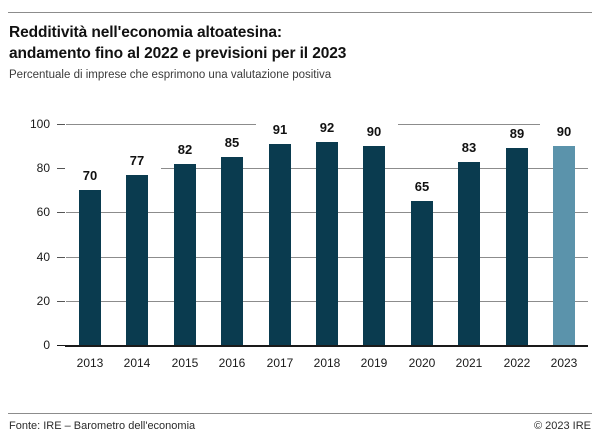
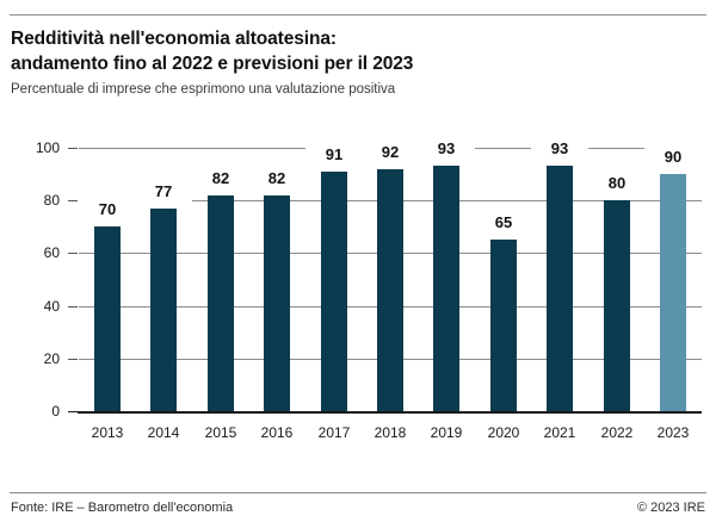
2016: 85 -> 82
2019: 90 -> 93
2021: 83 -> 93
2022: 89 -> 80
